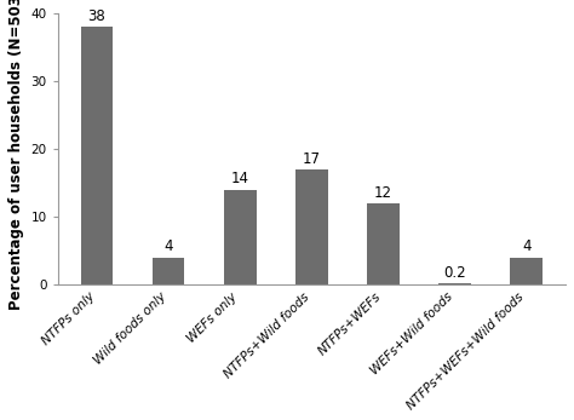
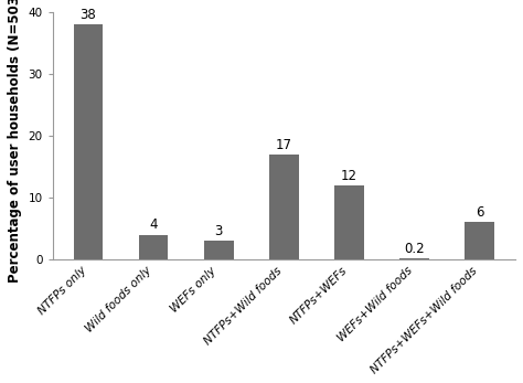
WEFs only: 14 -> 3
NTFPs+WEFs+Wild foods: 4 -> 6
